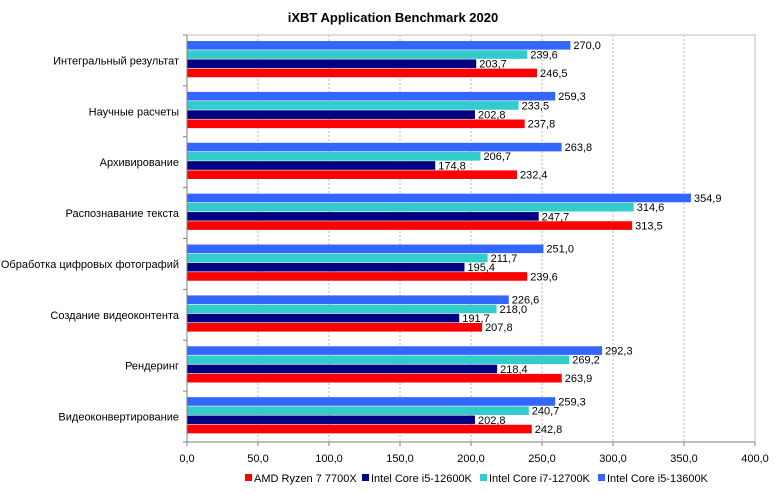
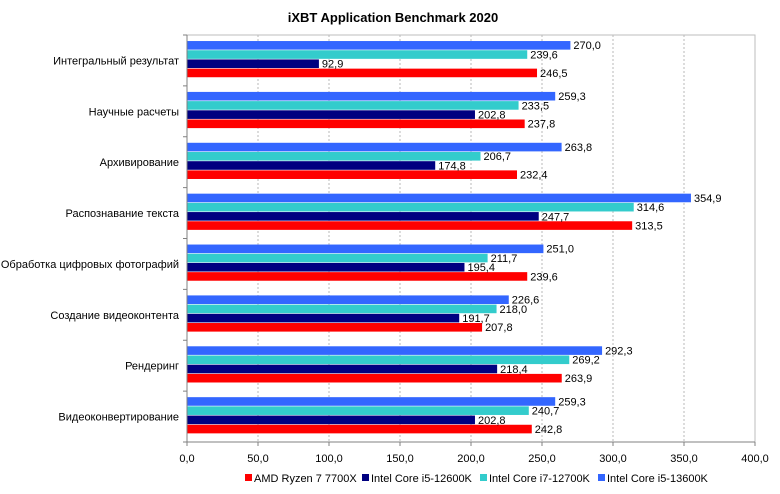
Intel Core i5-12600K/Интегральный результат: 203,7 -> 92,9
